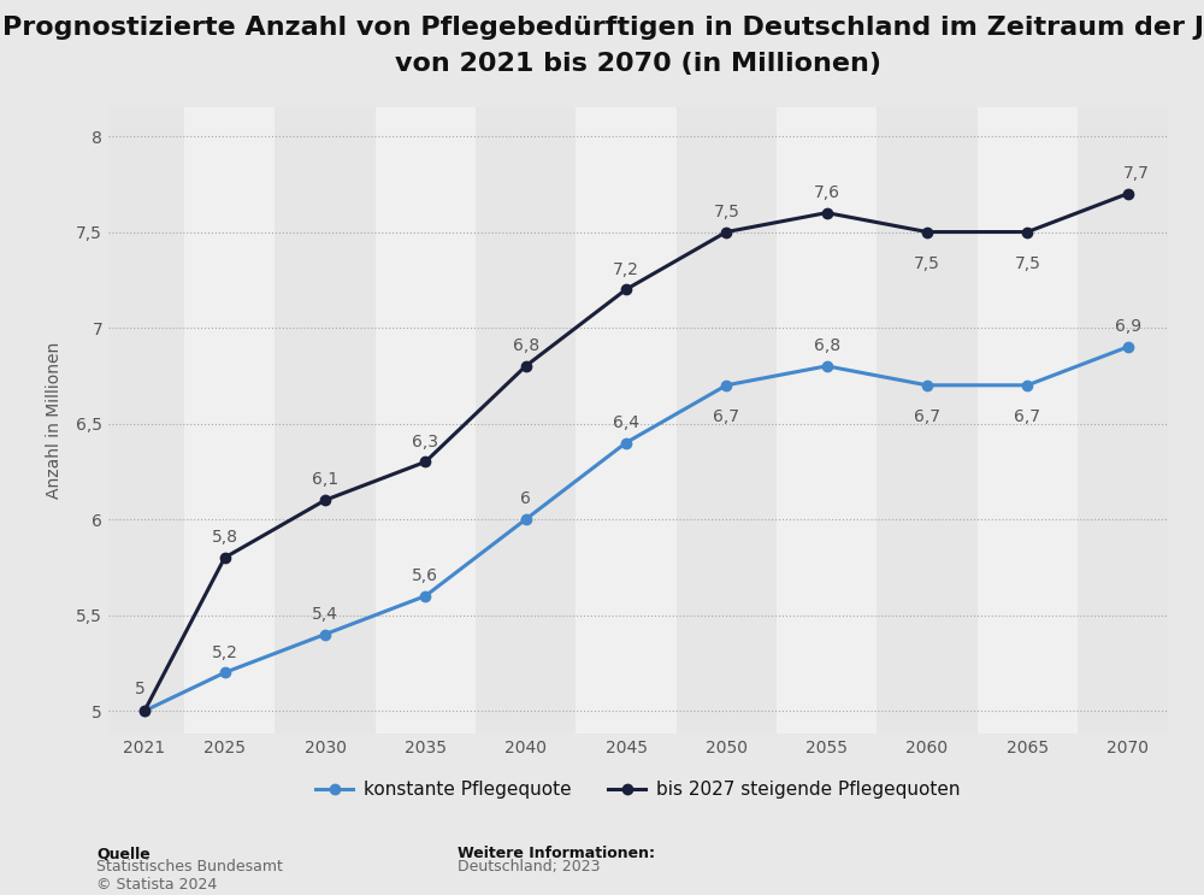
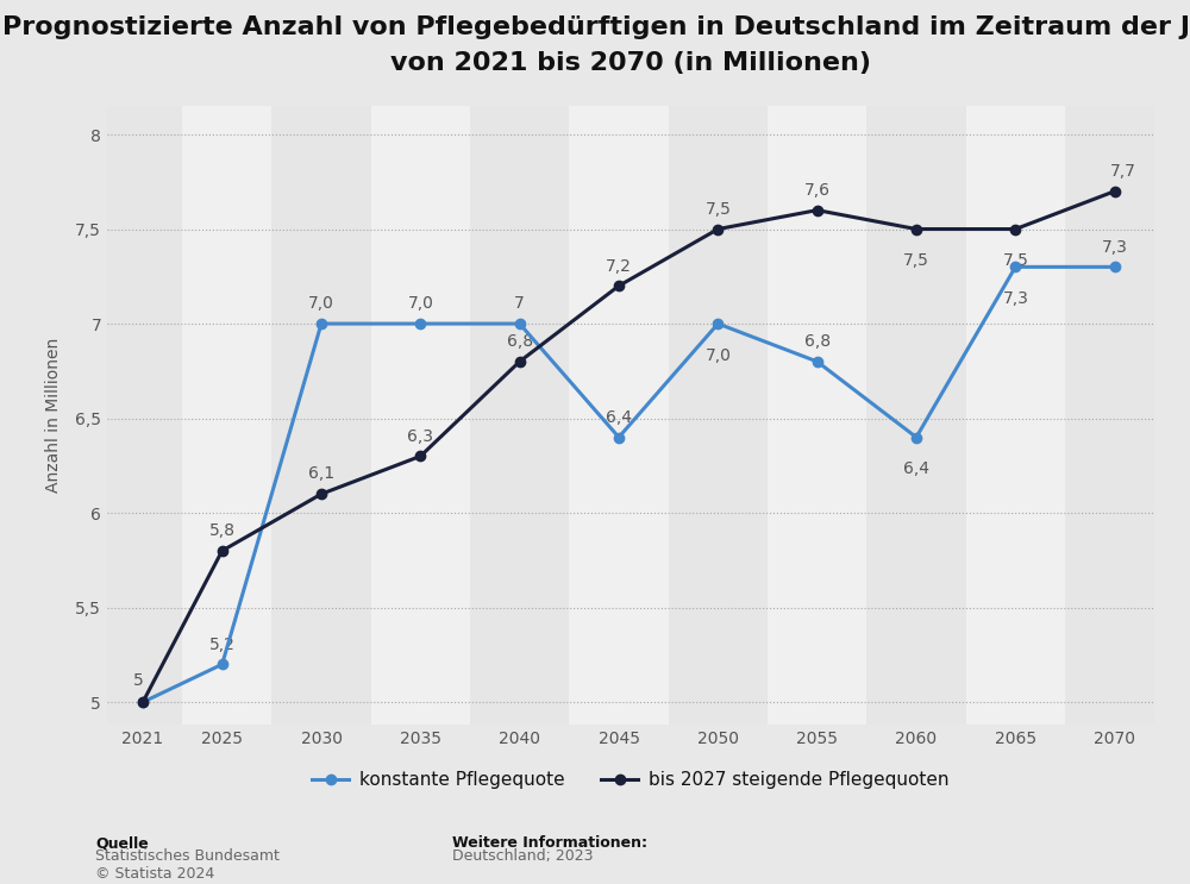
konstante Pflegequote/2030: 5,4 -> 7,0
konstante Pflegequote/2035: 6 -> 7
konstante Pflegequote/2040: 6 -> 7
konstante Pflegequote/2050: 6,7 -> 7,0
konstante Pflegequote/2060: 6,7 -> 6,4
konstante Pflegequote/2065: 6,7 -> 7,3
konstante Pflegequote/2070: 6,9 -> 7,3
